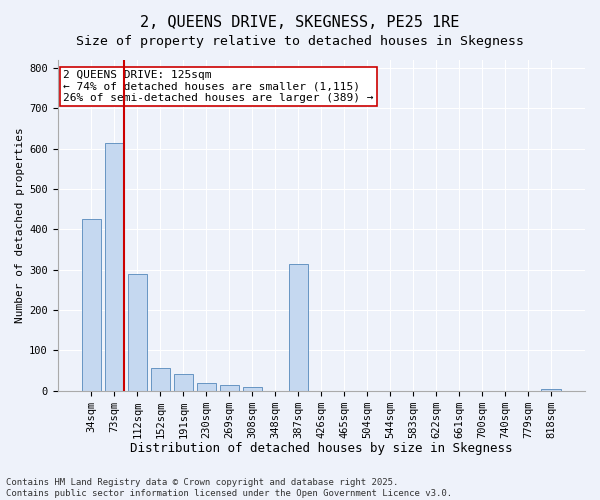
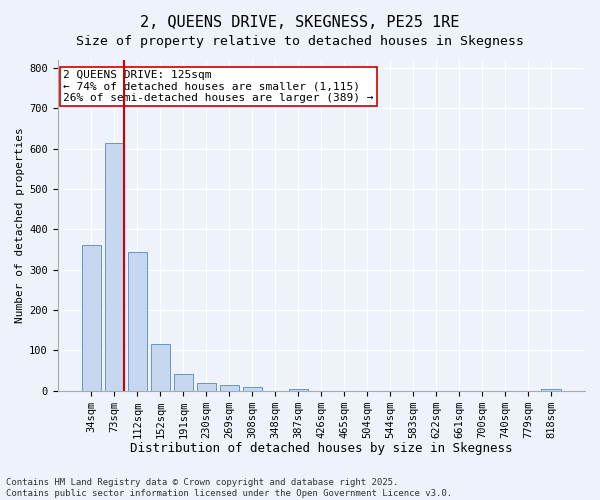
34sqm: 425 -> 360
112sqm: 290 -> 345
152sqm: 55 -> 115
387sqm: 315 -> 5
